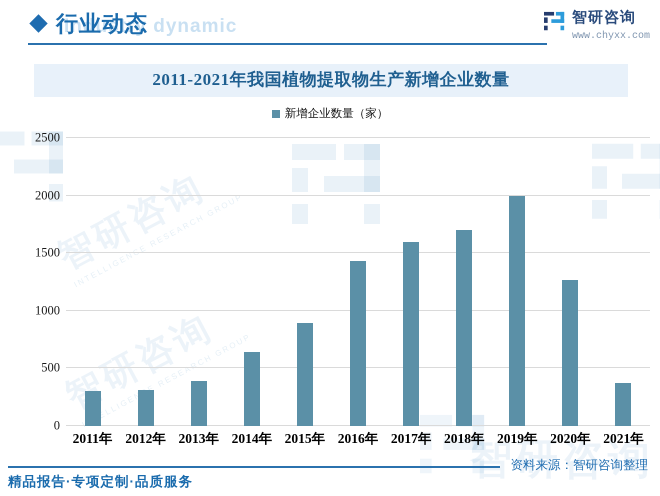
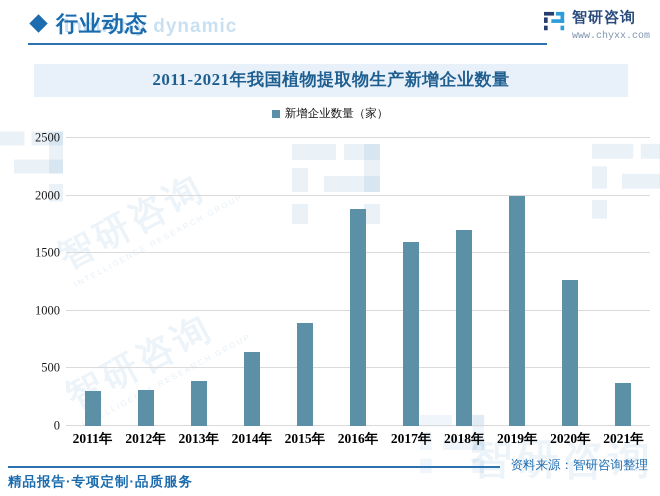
2016年: 1430 -> 1880
